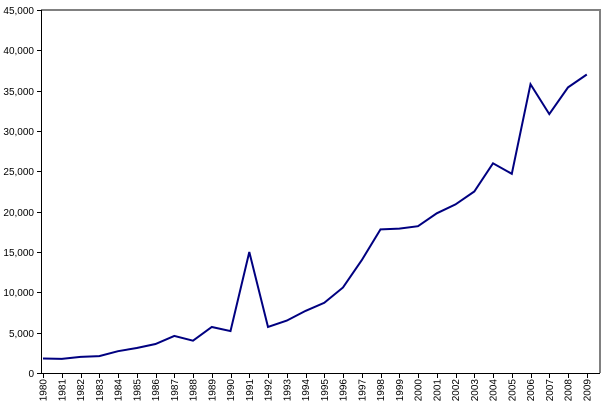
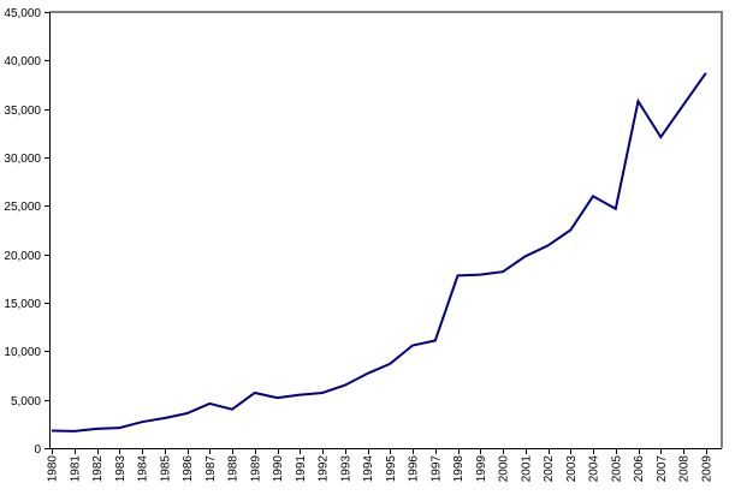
1991: 15000 -> 6000
1997: 14000 -> 11000
2009: 37000 -> 39000
